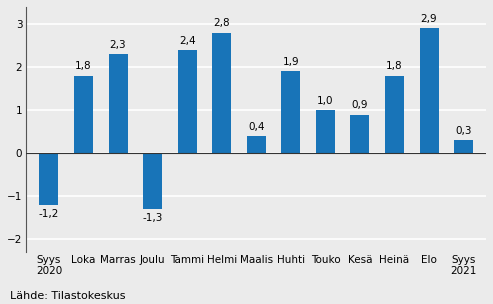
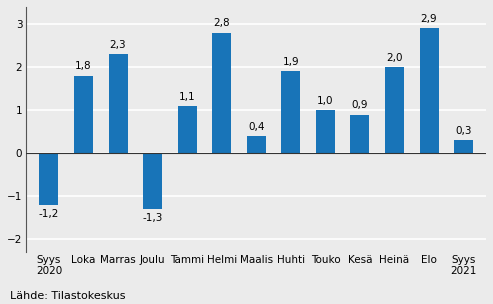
Tammi: 2,4 -> 1,1
Heinä: 1,8 -> 2,0
